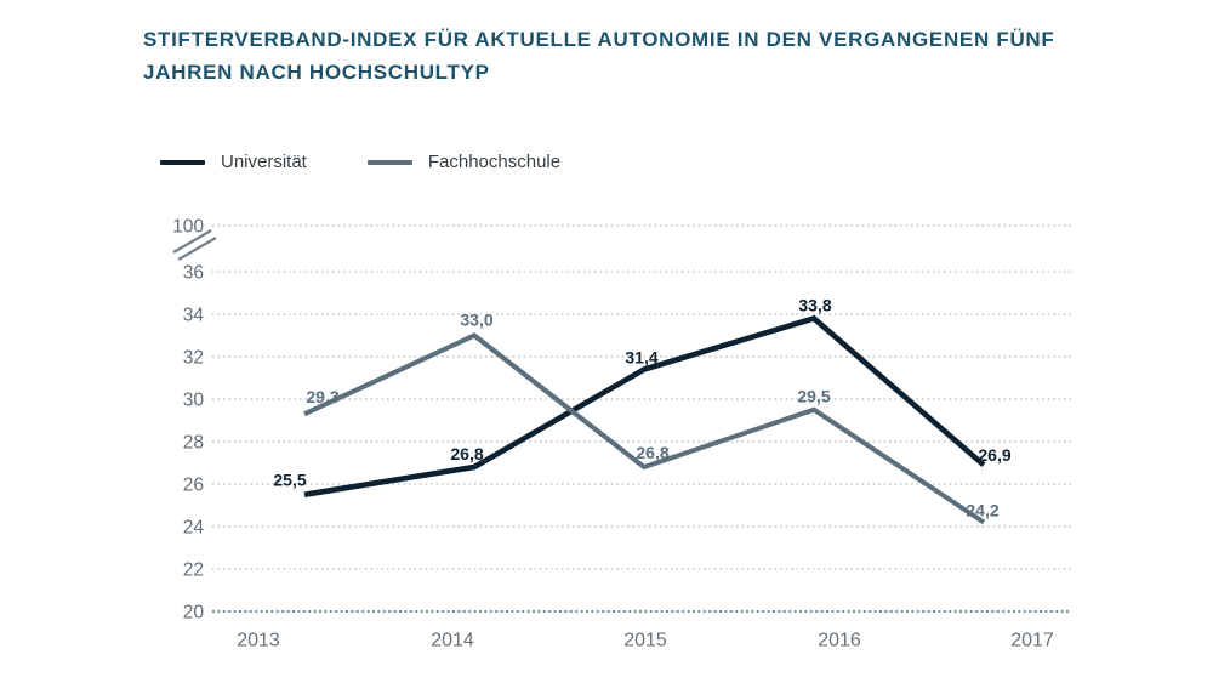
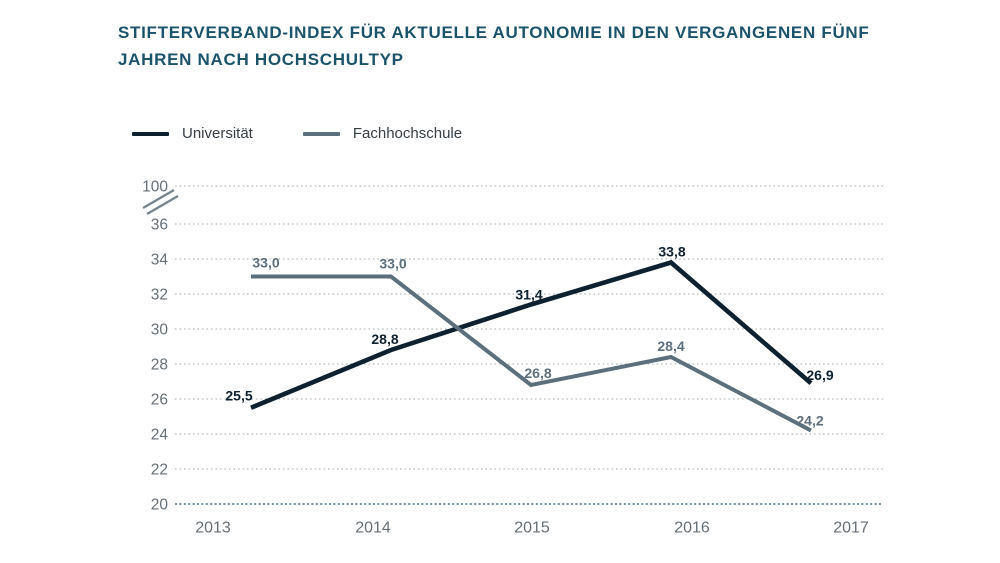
Fachhochschule/2013: 29,3 -> 33,0
Universität/2014: 26,8 -> 28,8
Fachhochschule/2016: 29,5 -> 28,4
